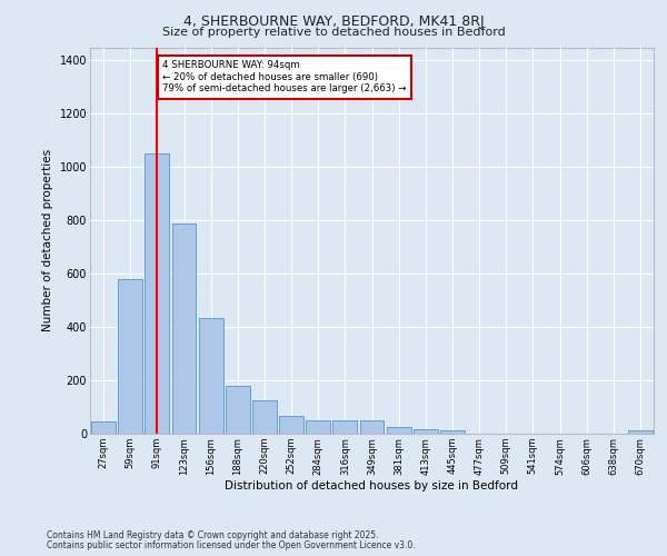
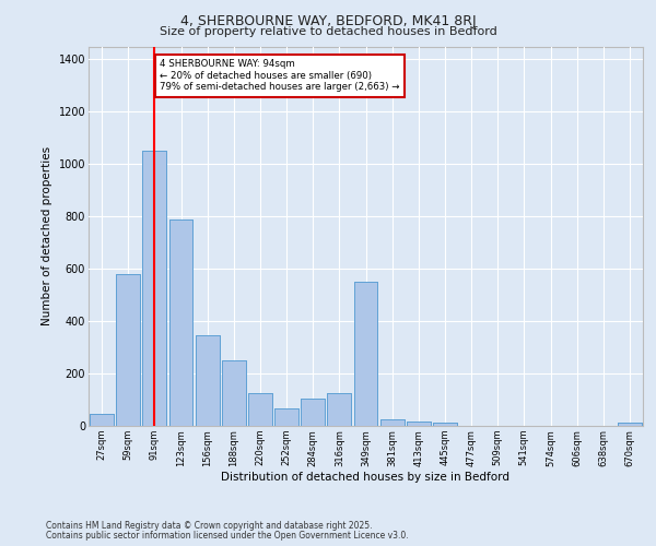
156sqm: 435 -> 345
188sqm: 180 -> 250
284sqm: 48 -> 105
316sqm: 48 -> 125
349sqm: 48 -> 550
